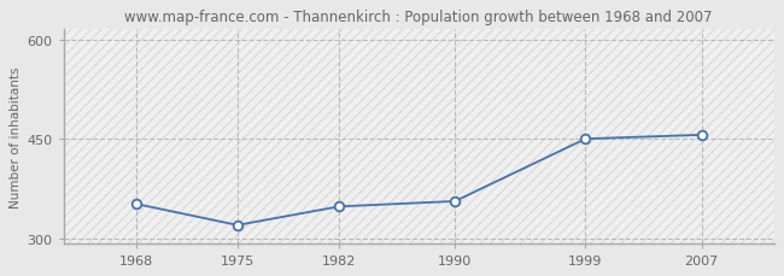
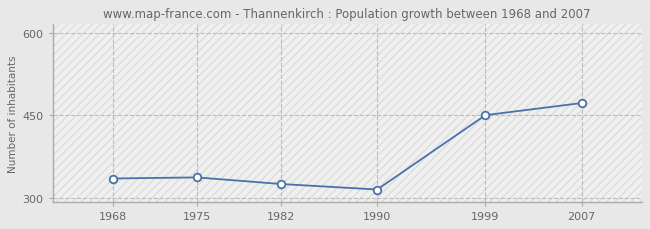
1968: 352 -> 335
1975: 320 -> 337
1982: 348 -> 325
1990: 356 -> 315
2007: 456 -> 472
